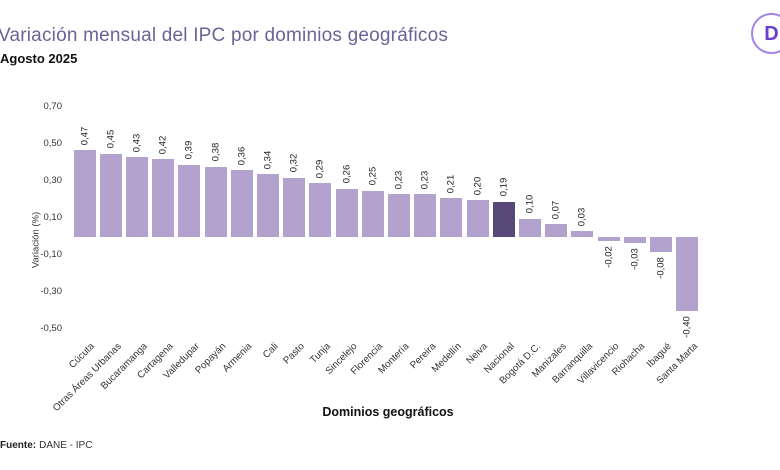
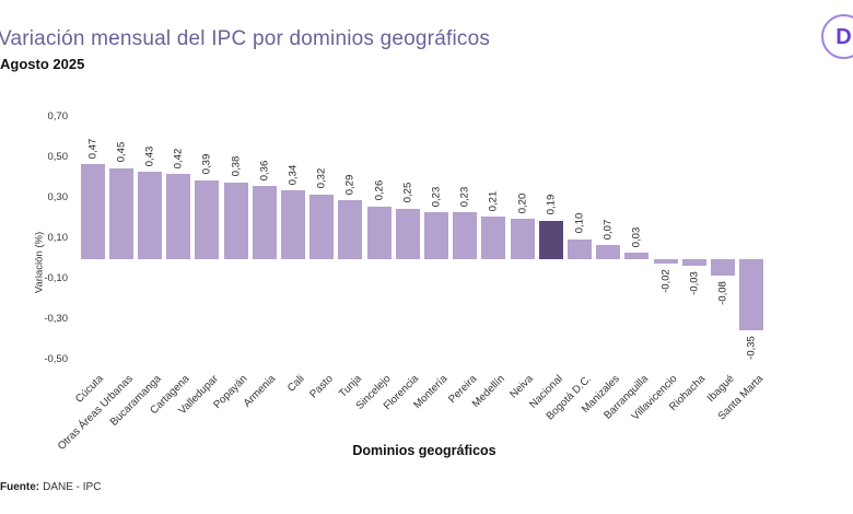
Santa Marta: -0,40 -> -0,35
